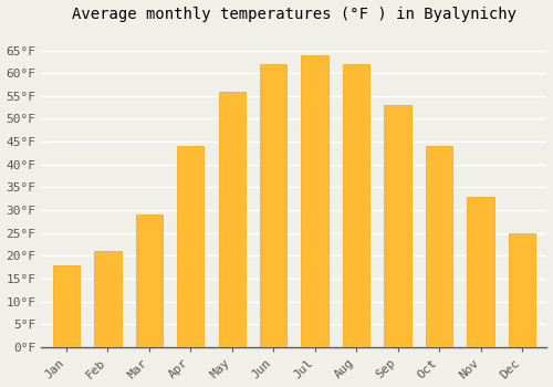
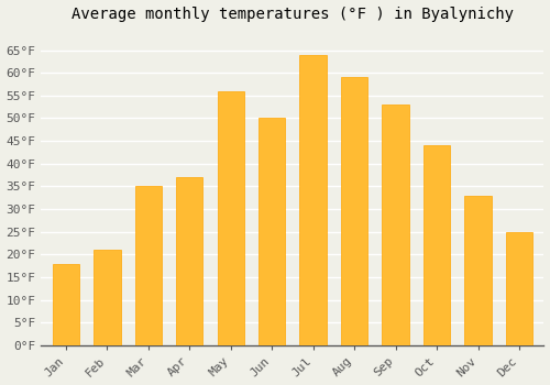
Mar: 29°F -> 35°F
Apr: 44°F -> 37°F
Jun: 62°F -> 50°F
Aug: 62°F -> 59°F
